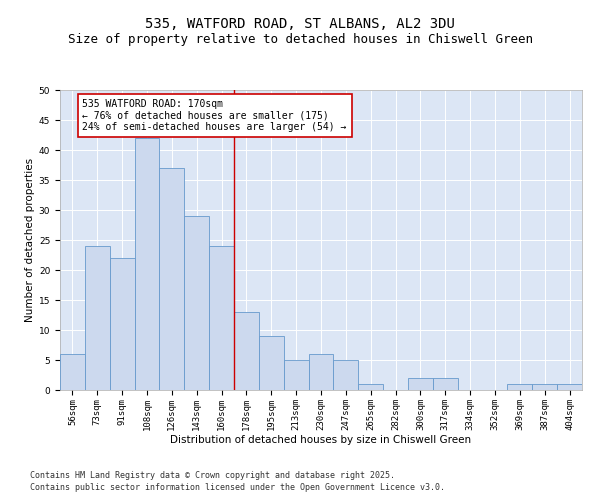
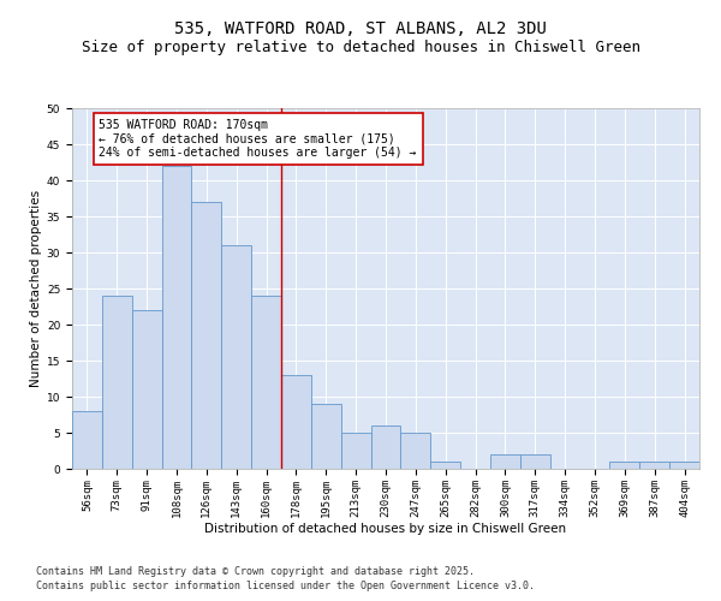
56sqm: 6 -> 8
143sqm: 29 -> 31
